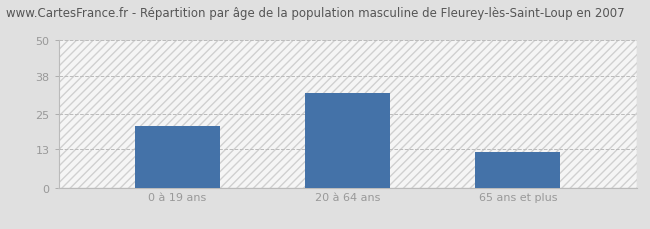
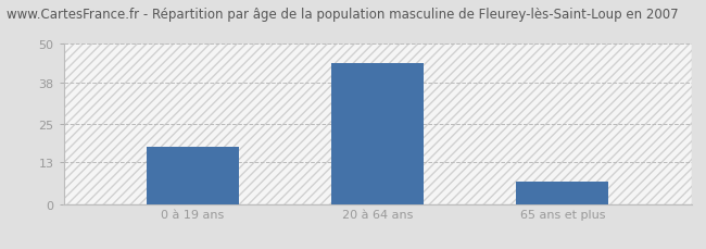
0 à 19 ans: 21 -> 18
20 à 64 ans: 32 -> 44
65 ans et plus: 12 -> 7
